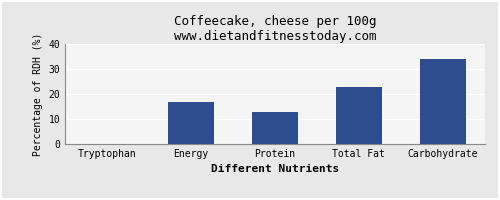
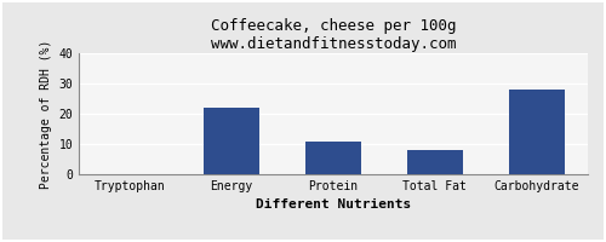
Energy: 17 -> 22
Protein: 13 -> 11
Total Fat: 23 -> 8
Carbohydrate: 34 -> 28
